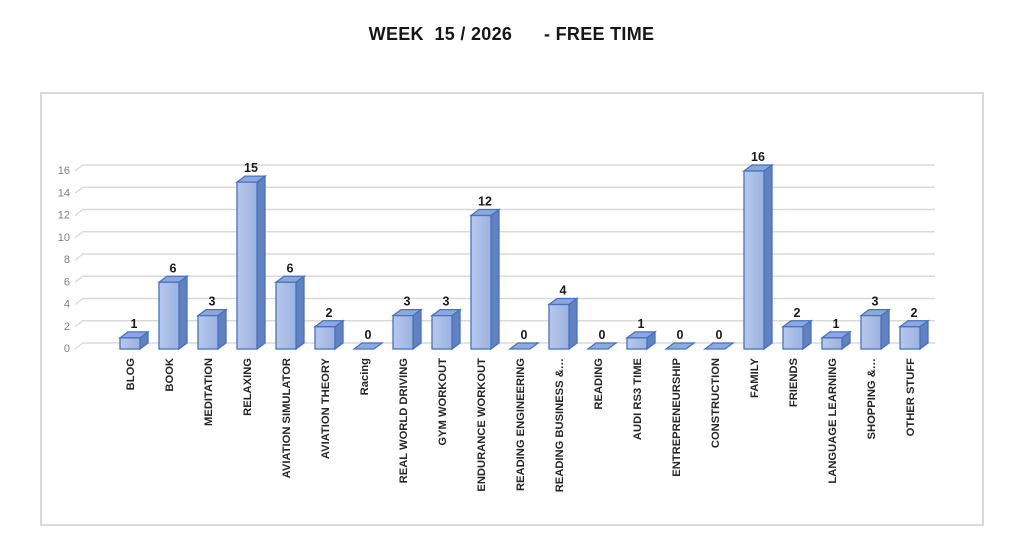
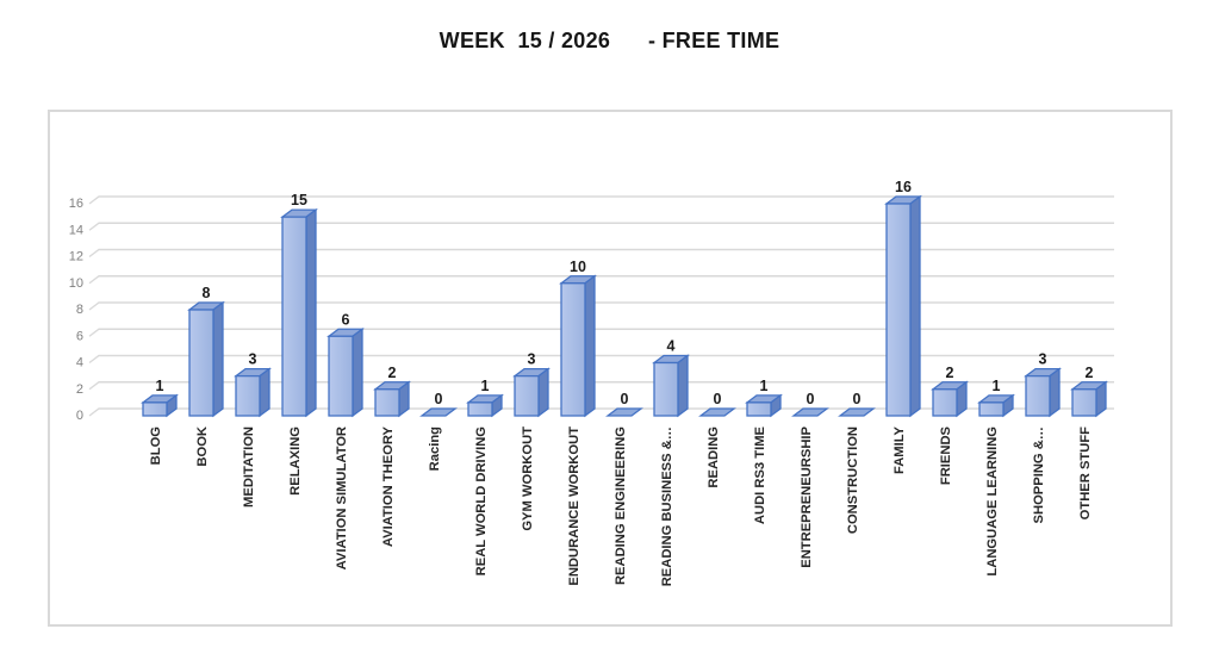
BOOK: 6 -> 8
REAL WORLD DRIVING: 3 -> 1
ENDURANCE WORKOUT: 12 -> 10
